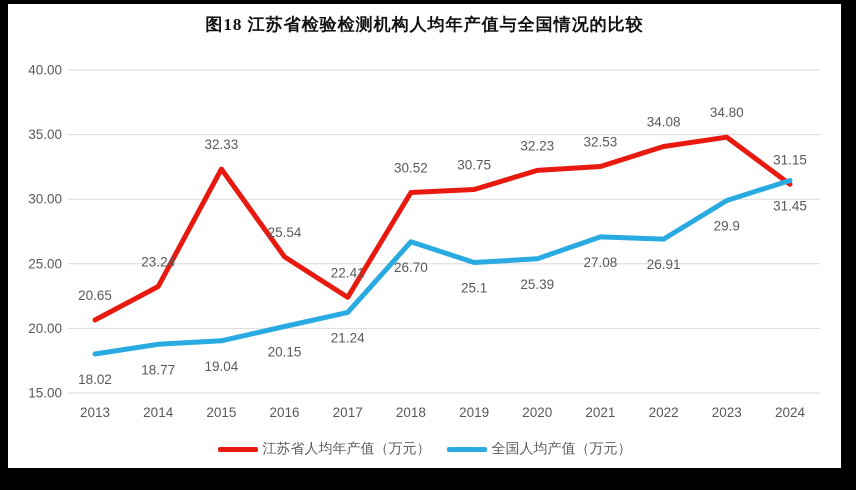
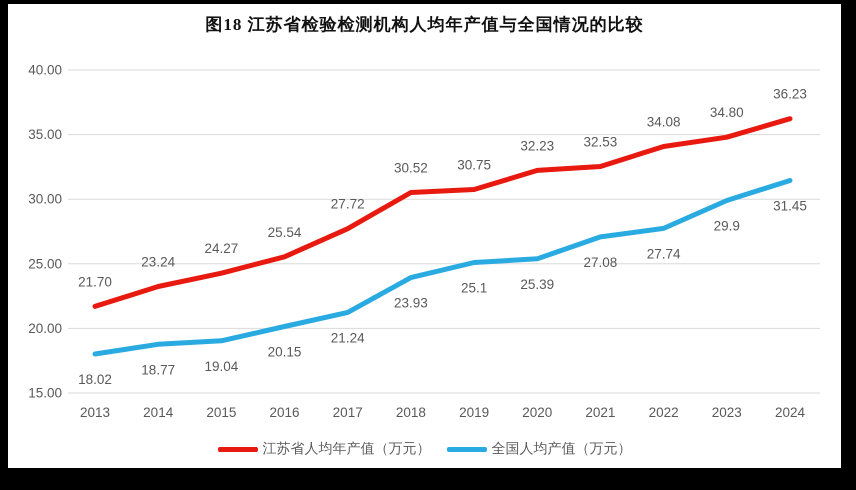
江苏省人均年产值（万元）/2013: 20.65 -> 21.70
江苏省人均年产值（万元）/2015: 32.33 -> 24.27
江苏省人均年产值（万元）/2017: 22.41 -> 27.72
全国人均产值（万元）/2018: 26.70 -> 23.93
全国人均产值（万元）/2022: 26.91 -> 27.74
江苏省人均年产值（万元）/2024: 31.15 -> 36.23
